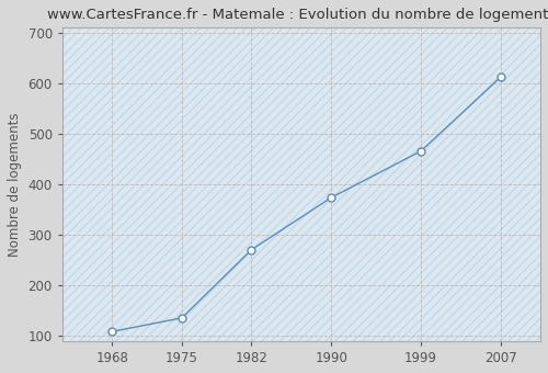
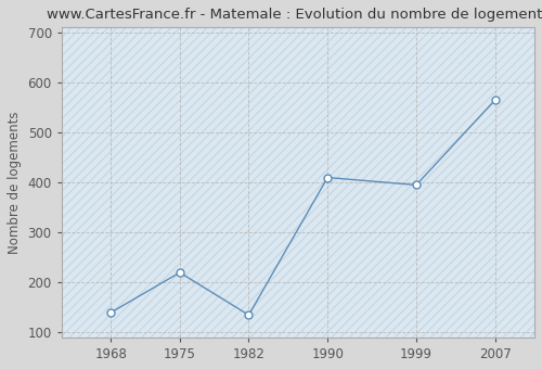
1968: 109 -> 140
1975: 136 -> 220
1982: 271 -> 135
1990: 374 -> 410
1999: 466 -> 395
2007: 612 -> 565
